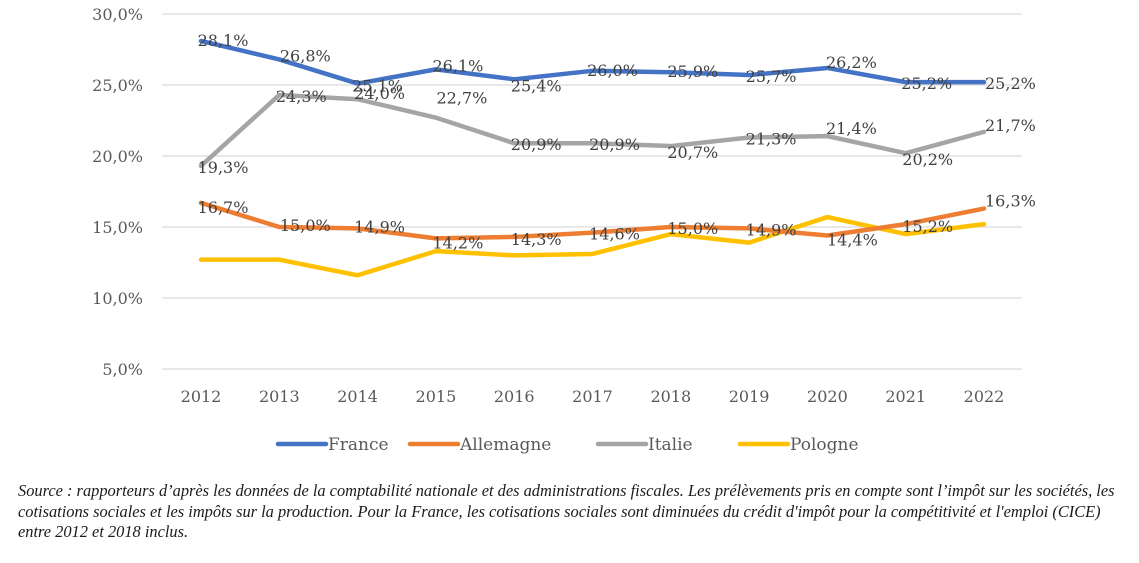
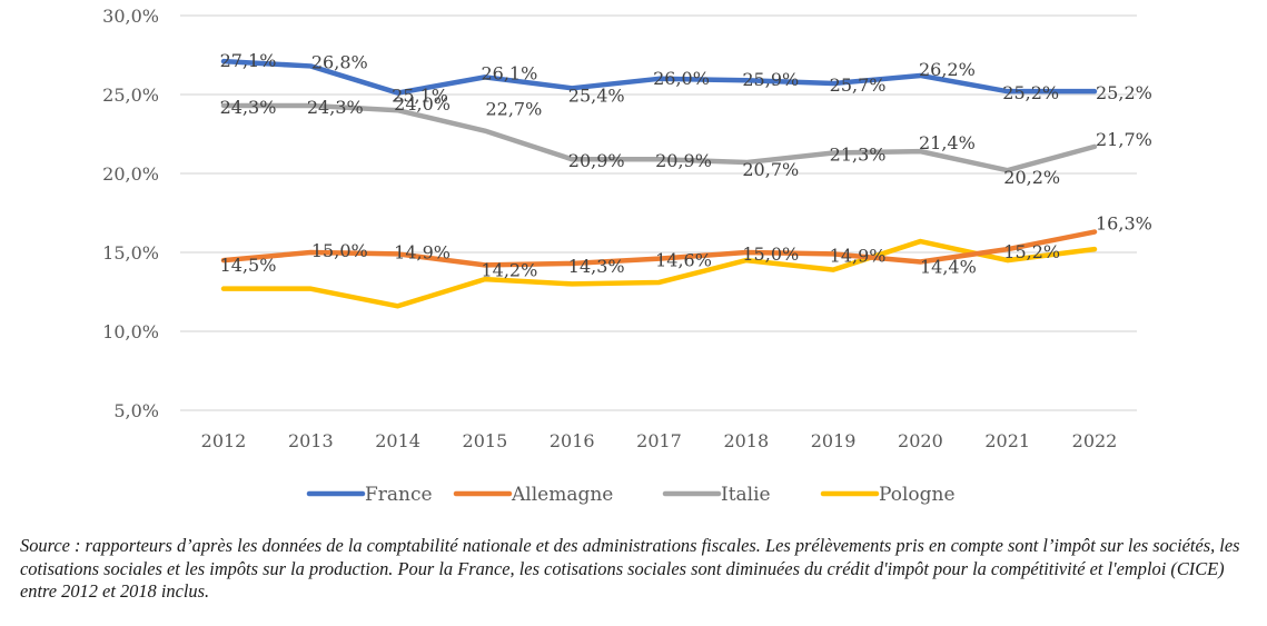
France/2012: 28,1% -> 27,1%
Allemagne/2012: 16,7% -> 14,5%
Italie/2012: 19,3% -> 24,3%
